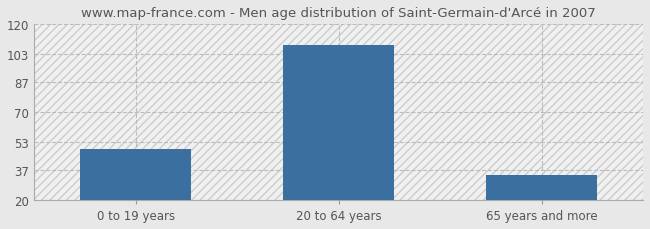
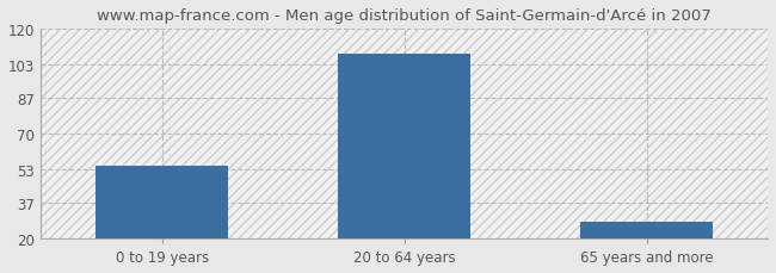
0 to 19 years: 49 -> 55
65 years and more: 34 -> 28
